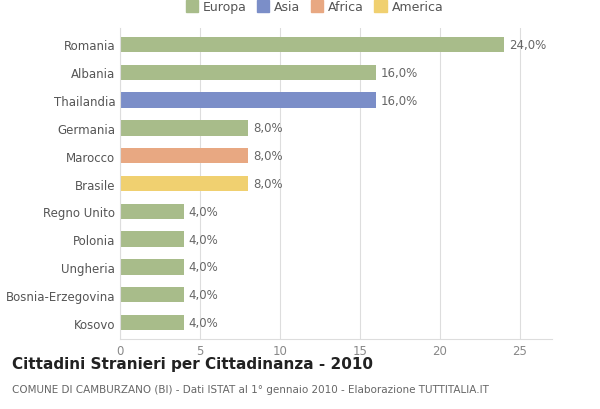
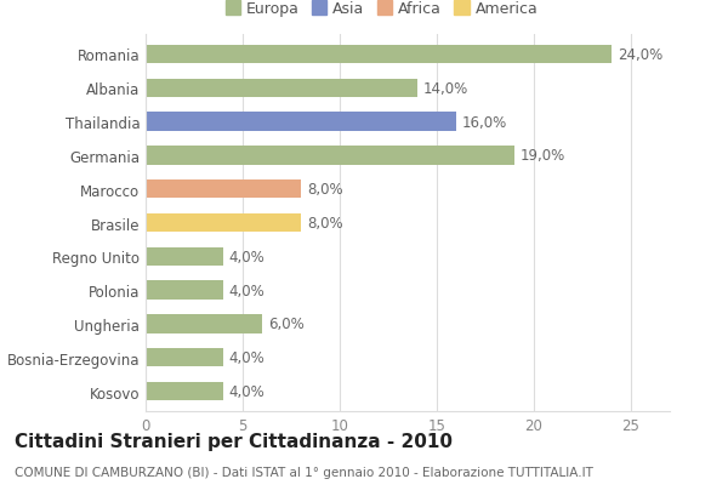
Albania: 16,0% -> 14,0%
Germania: 8,0% -> 19,0%
Ungheria: 4,0% -> 6,0%
